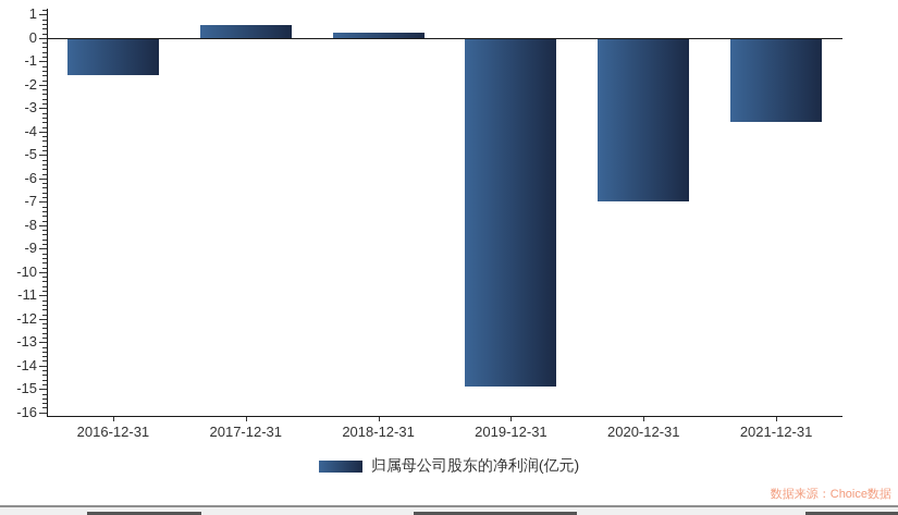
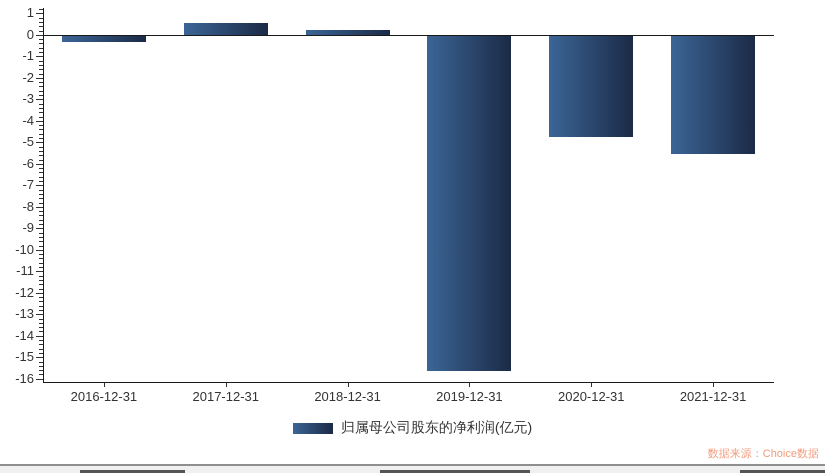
2016-12-31: -1.6 -> -0.3
2019-12-31: -14.9 -> -15.7
2020-12-31: -7.0 -> -4.8
2021-12-31: -3.6 -> -5.5
